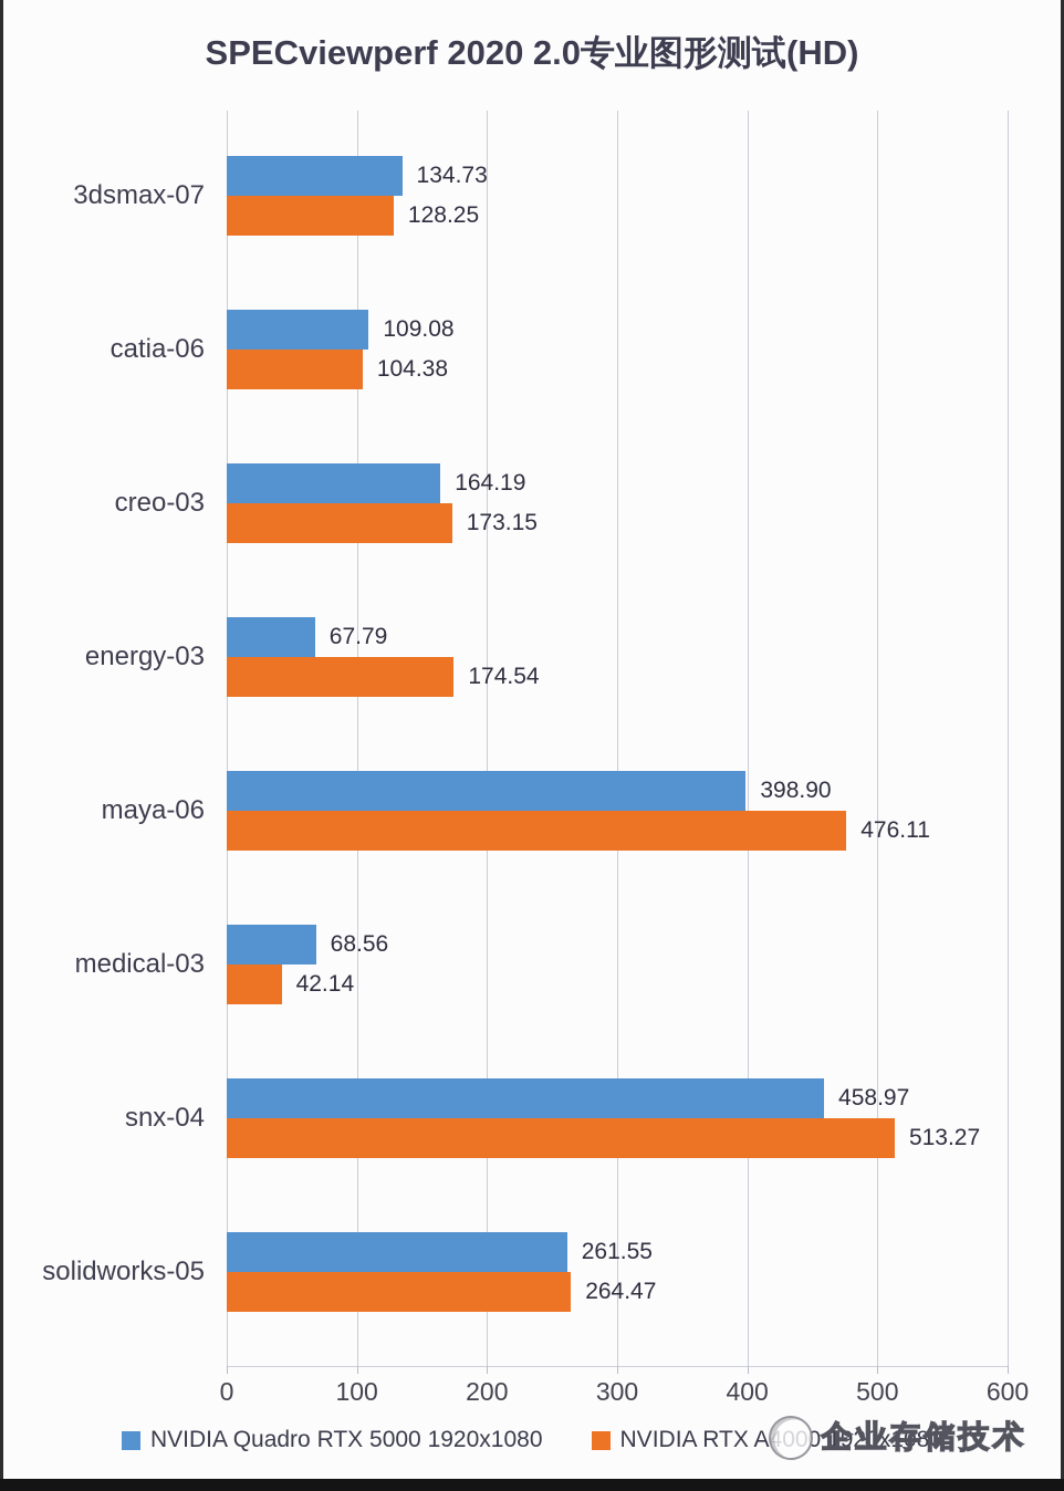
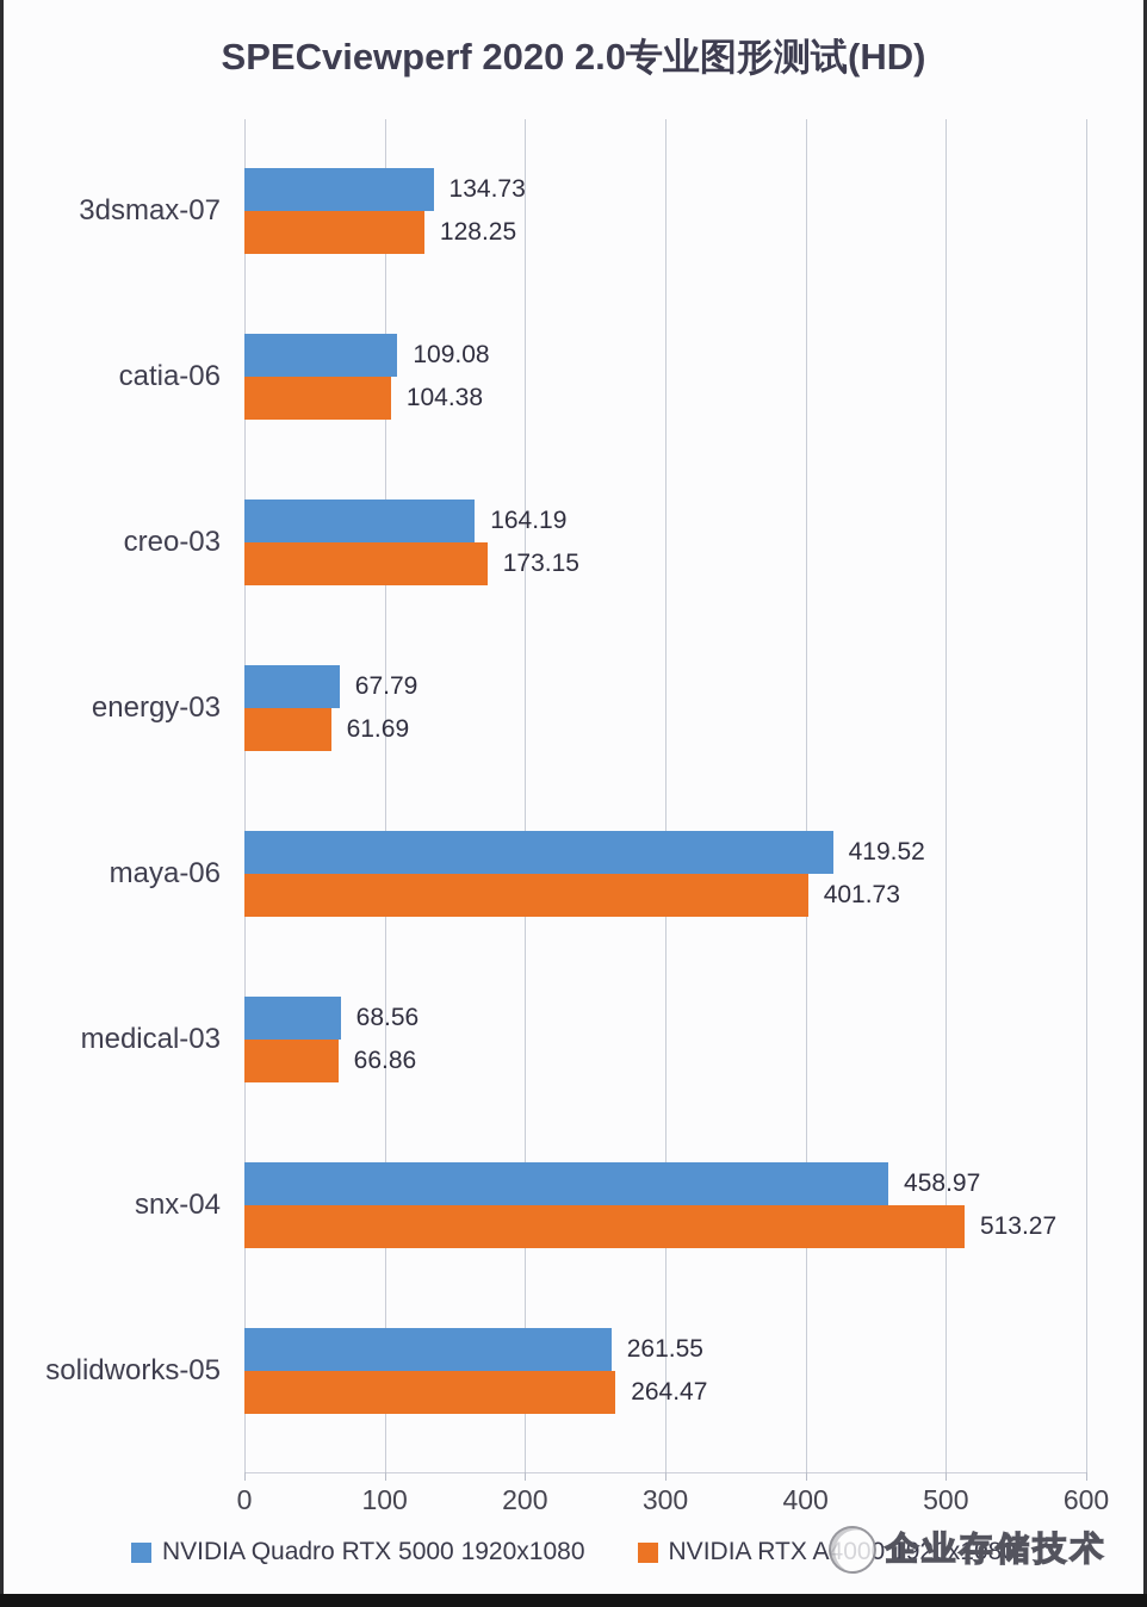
NVIDIA RTX A4000 1920x1080/energy-03: 174.54 -> 61.69
NVIDIA Quadro RTX 5000 1920x1080/maya-06: 398.90 -> 419.52
NVIDIA RTX A4000 1920x1080/maya-06: 476.11 -> 401.73
NVIDIA RTX A4000 1920x1080/medical-03: 42.14 -> 66.86
